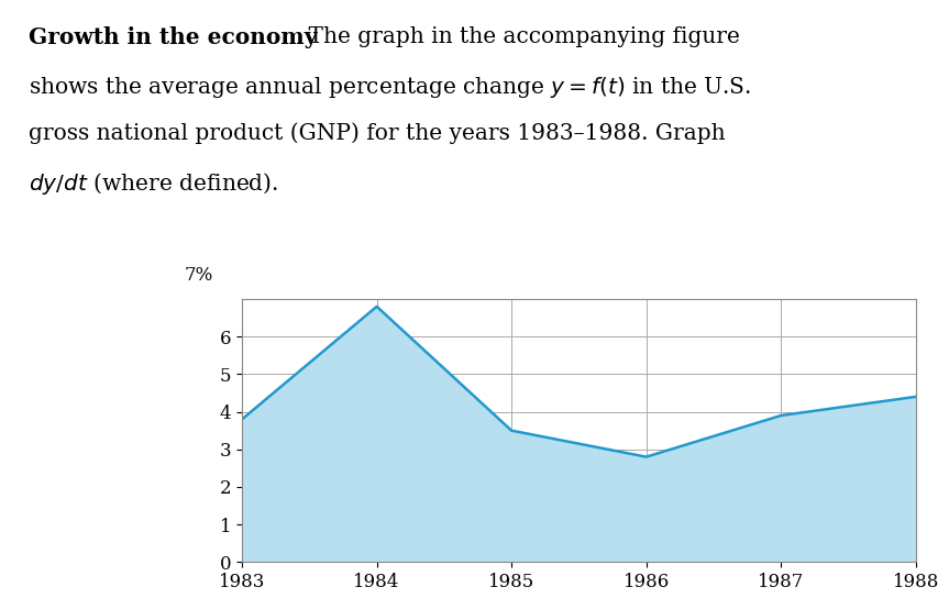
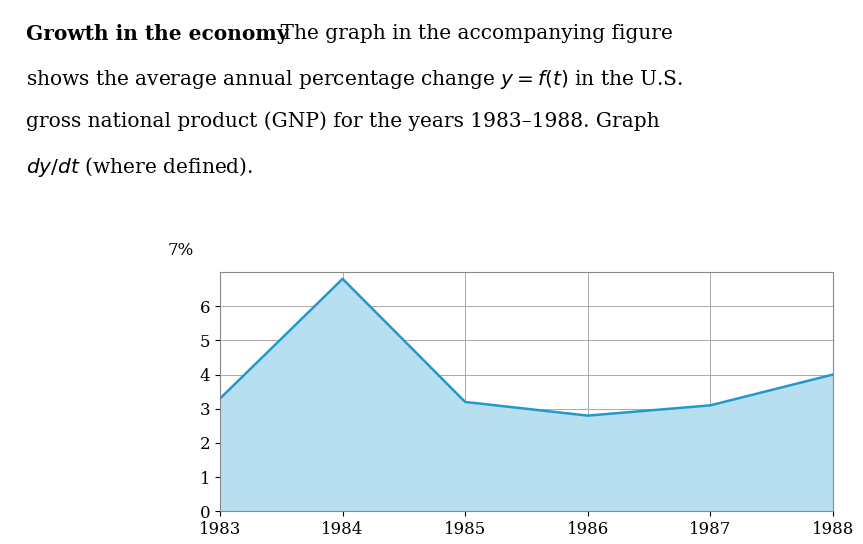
1983: 3.8 -> 3.3
1985: 3.5 -> 3.2
1987: 3.9 -> 3.1
1988: 4.4 -> 4.0
